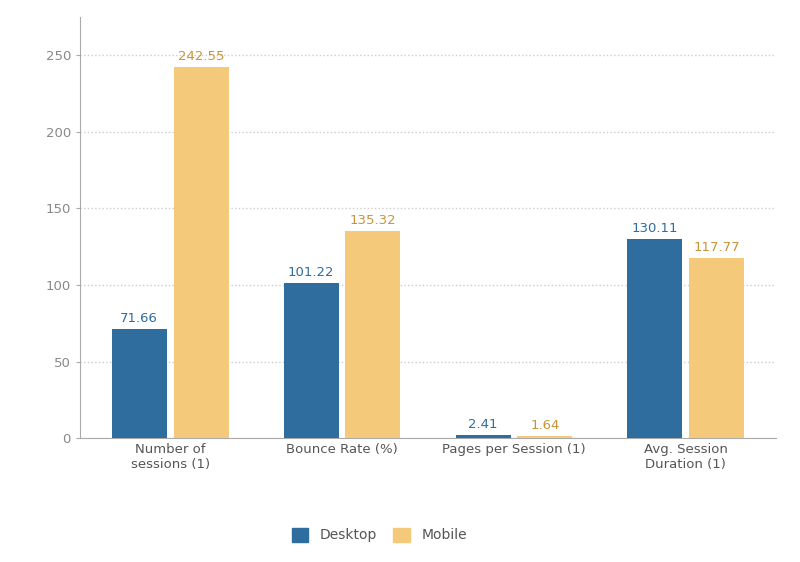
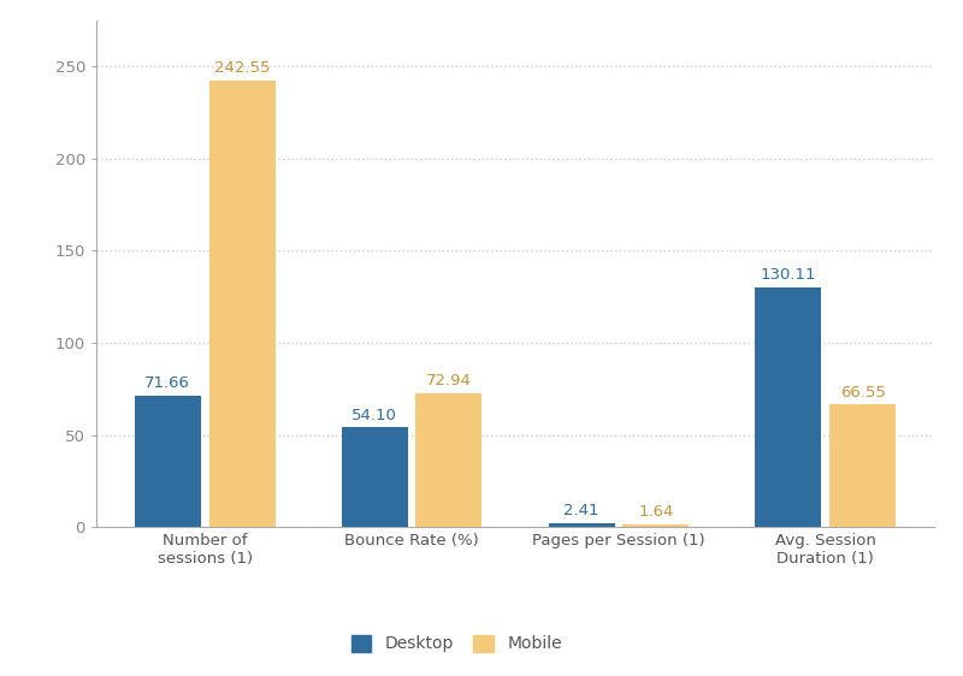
Desktop/Bounce Rate (%): 101.22 -> 54.10
Mobile/Bounce Rate (%): 135.32 -> 72.94
Mobile/Avg. Session Duration (1): 117.77 -> 66.55
